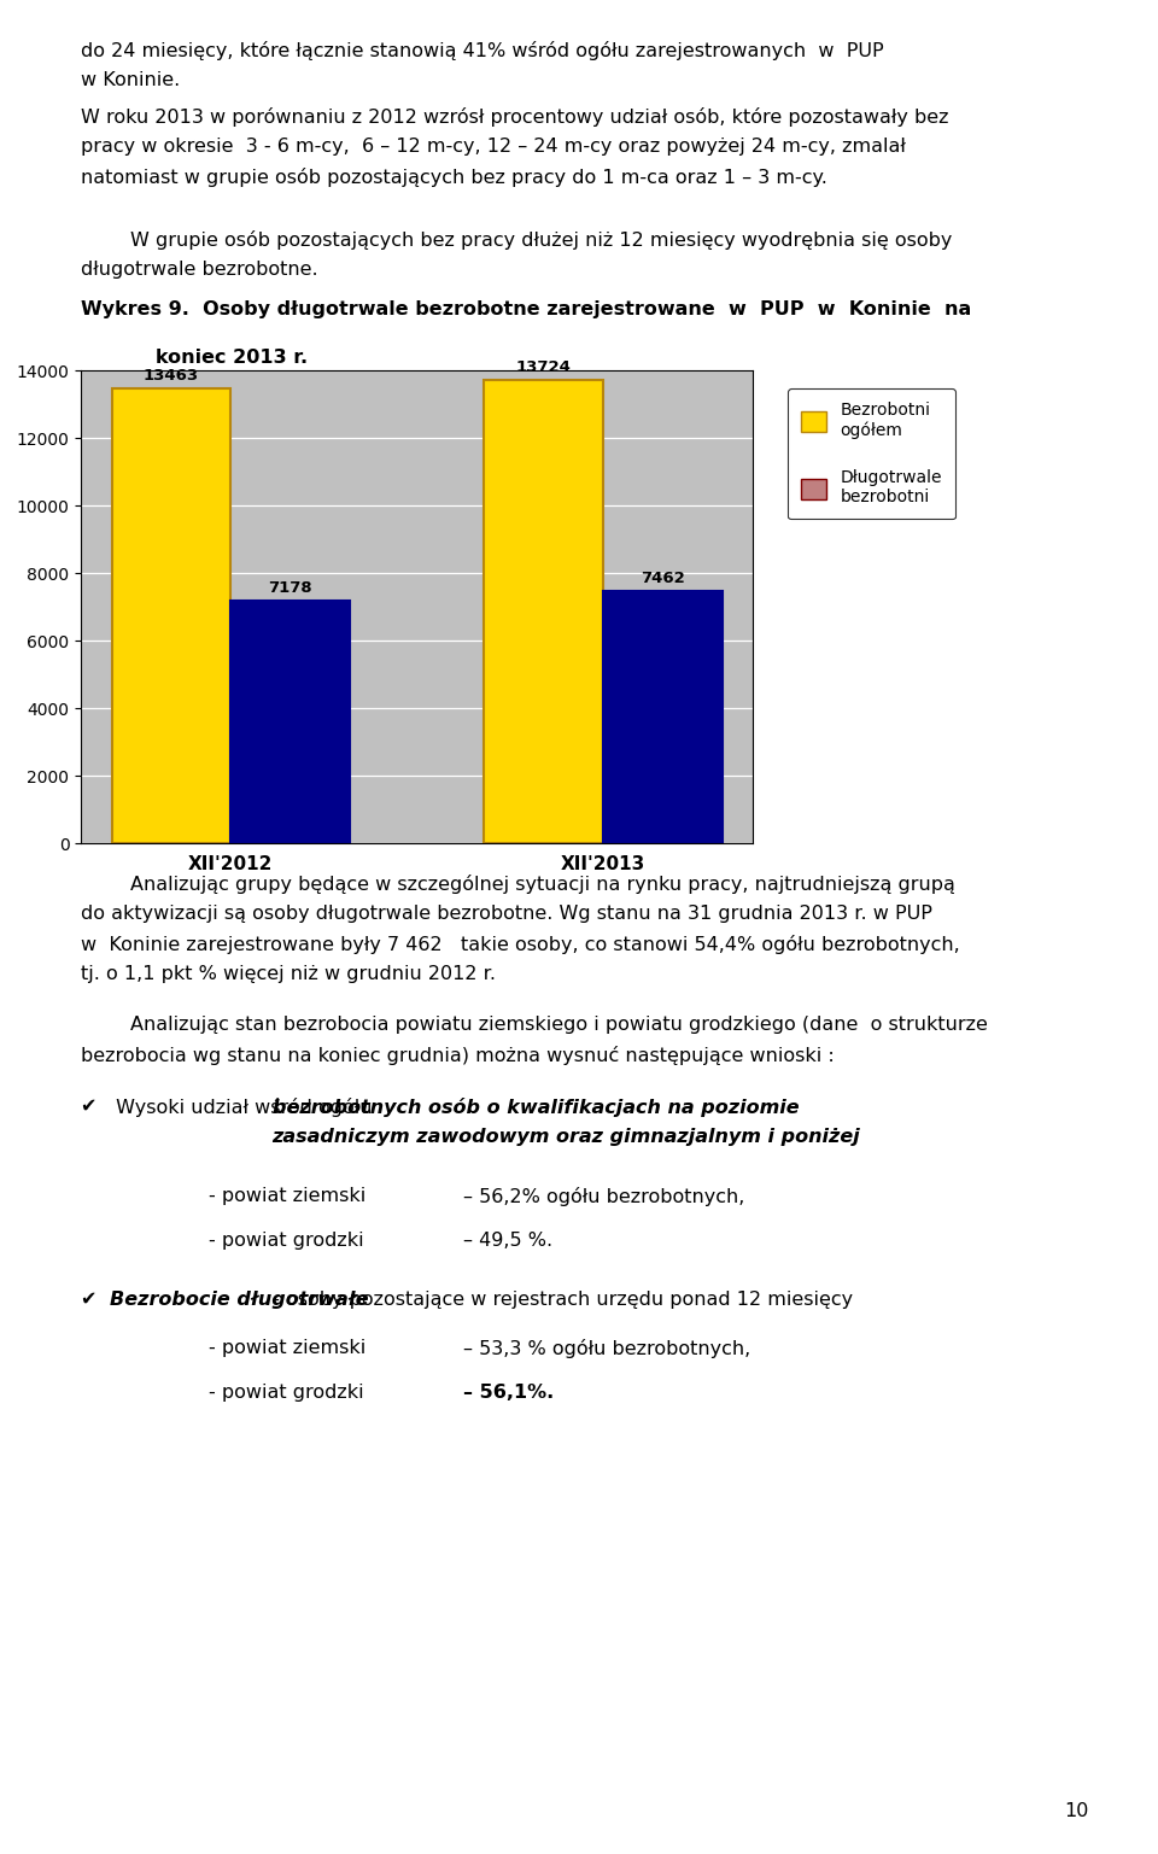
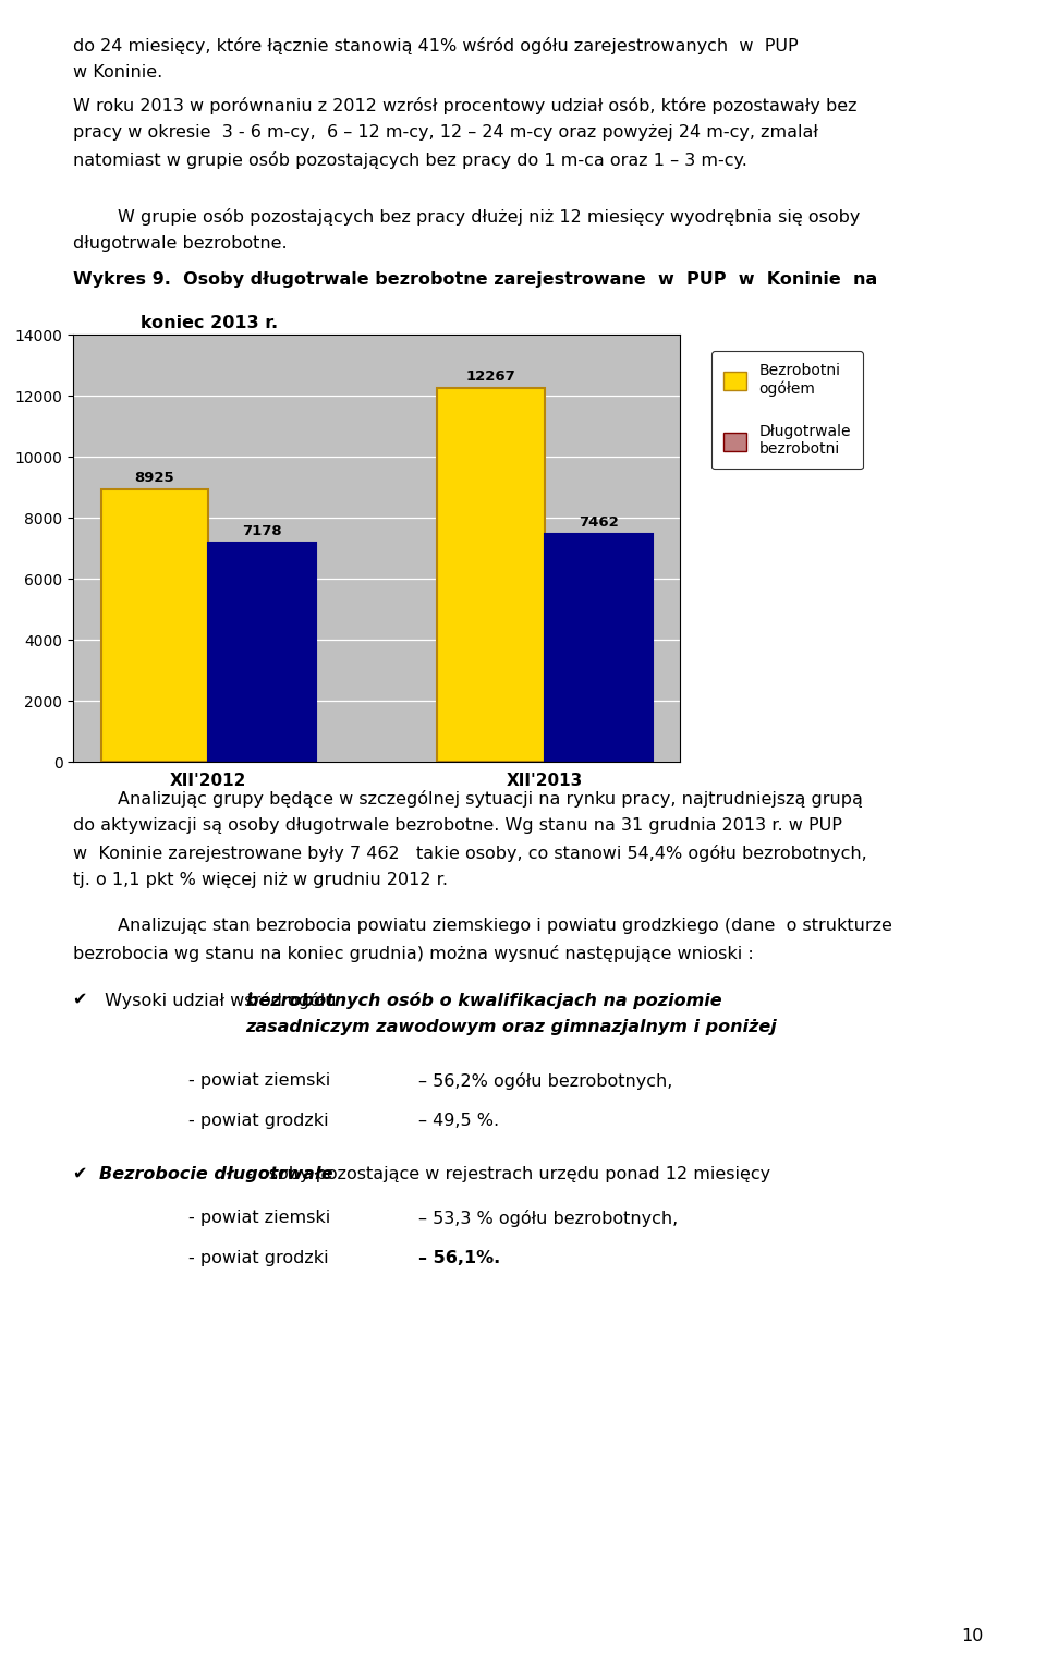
Bezrobotni ogółem/XII'2012: 13463 -> 8925
Bezrobotni ogółem/XII'2013: 13724 -> 12267
